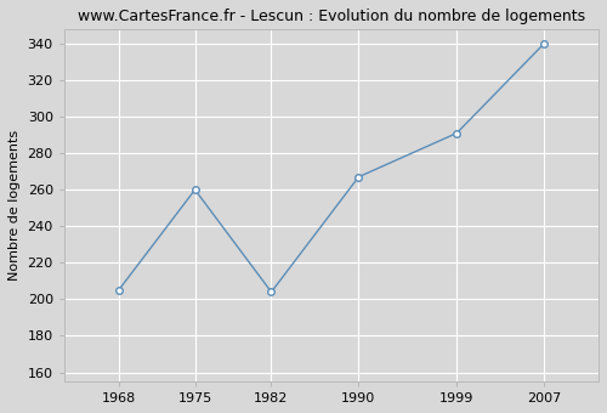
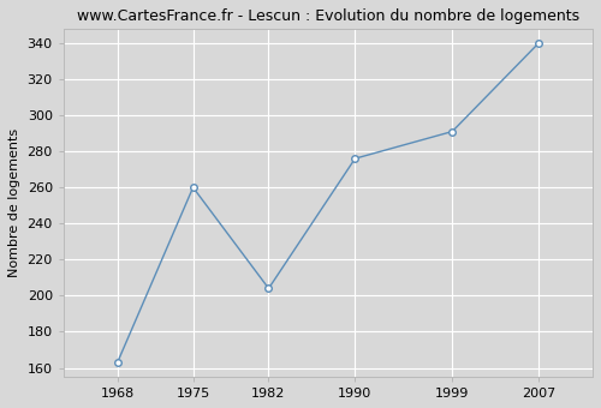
1968: 205 -> 163
1990: 267 -> 276
